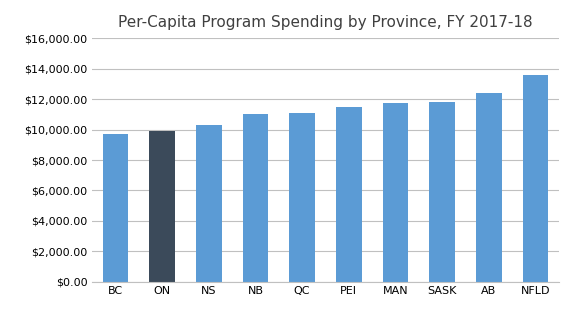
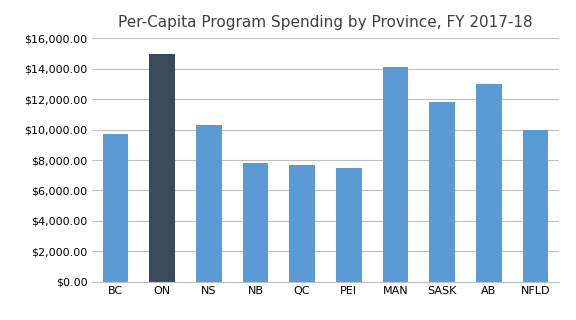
ON: $9,900 -> $15,000
NB: $11,000 -> $7,800
QC: $11,100 -> $7,700
PEI: $11,500 -> $7,500
MAN: $11,700 -> $14,100
AB: $12,400 -> $13,000
NFLD: $13,600 -> $10,000
